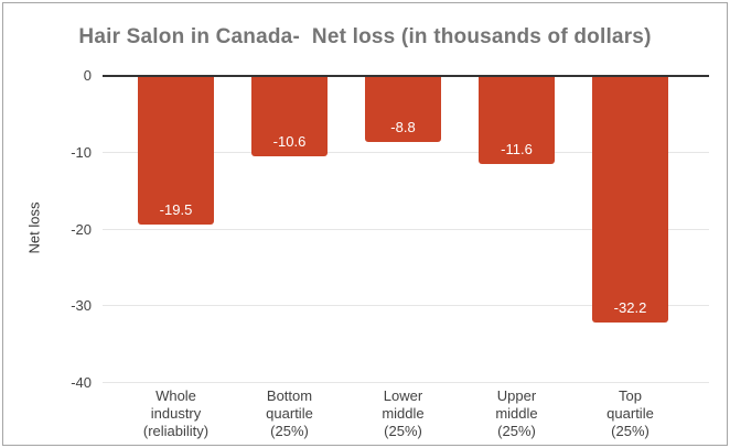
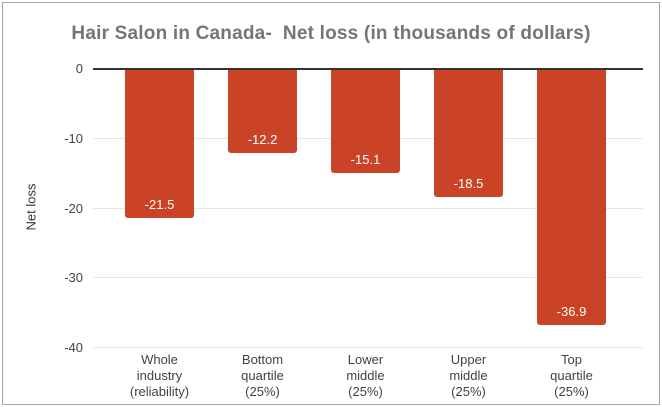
Whole industry (reliability): -19.5 -> -21.5
Bottom quartile (25%): -10.6 -> -12.2
Lower middle (25%): -8.8 -> -15.1
Upper middle (25%): -11.6 -> -18.5
Top quartile (25%): -32.2 -> -36.9
